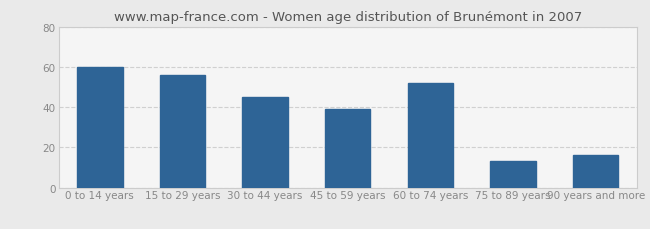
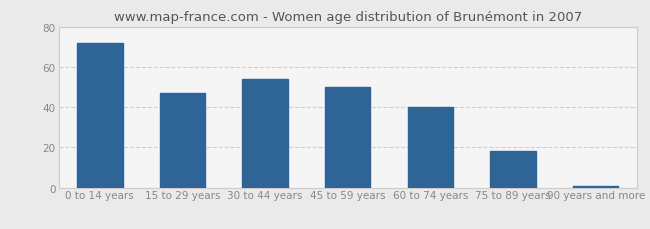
0 to 14 years: 60 -> 72
15 to 29 years: 56 -> 47
30 to 44 years: 45 -> 54
45 to 59 years: 39 -> 50
60 to 74 years: 52 -> 40
75 to 89 years: 13 -> 18
90 years and more: 16 -> 1
